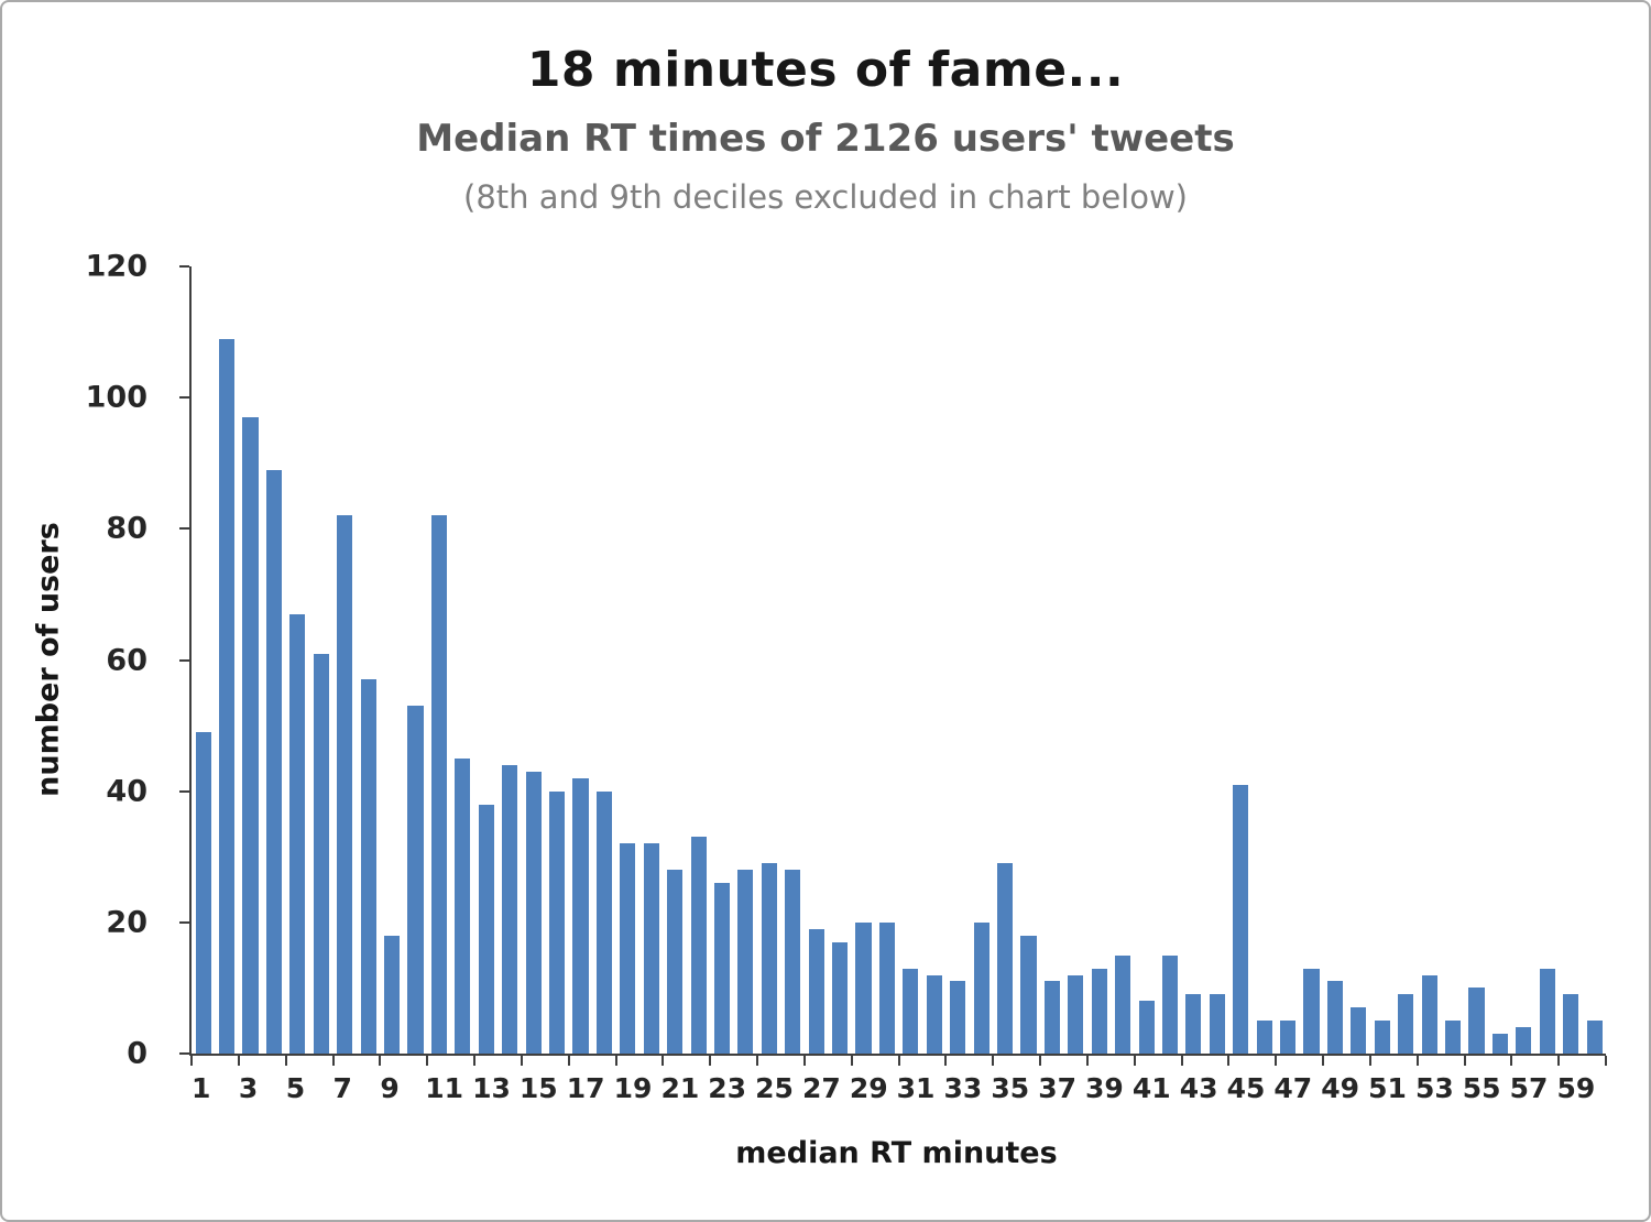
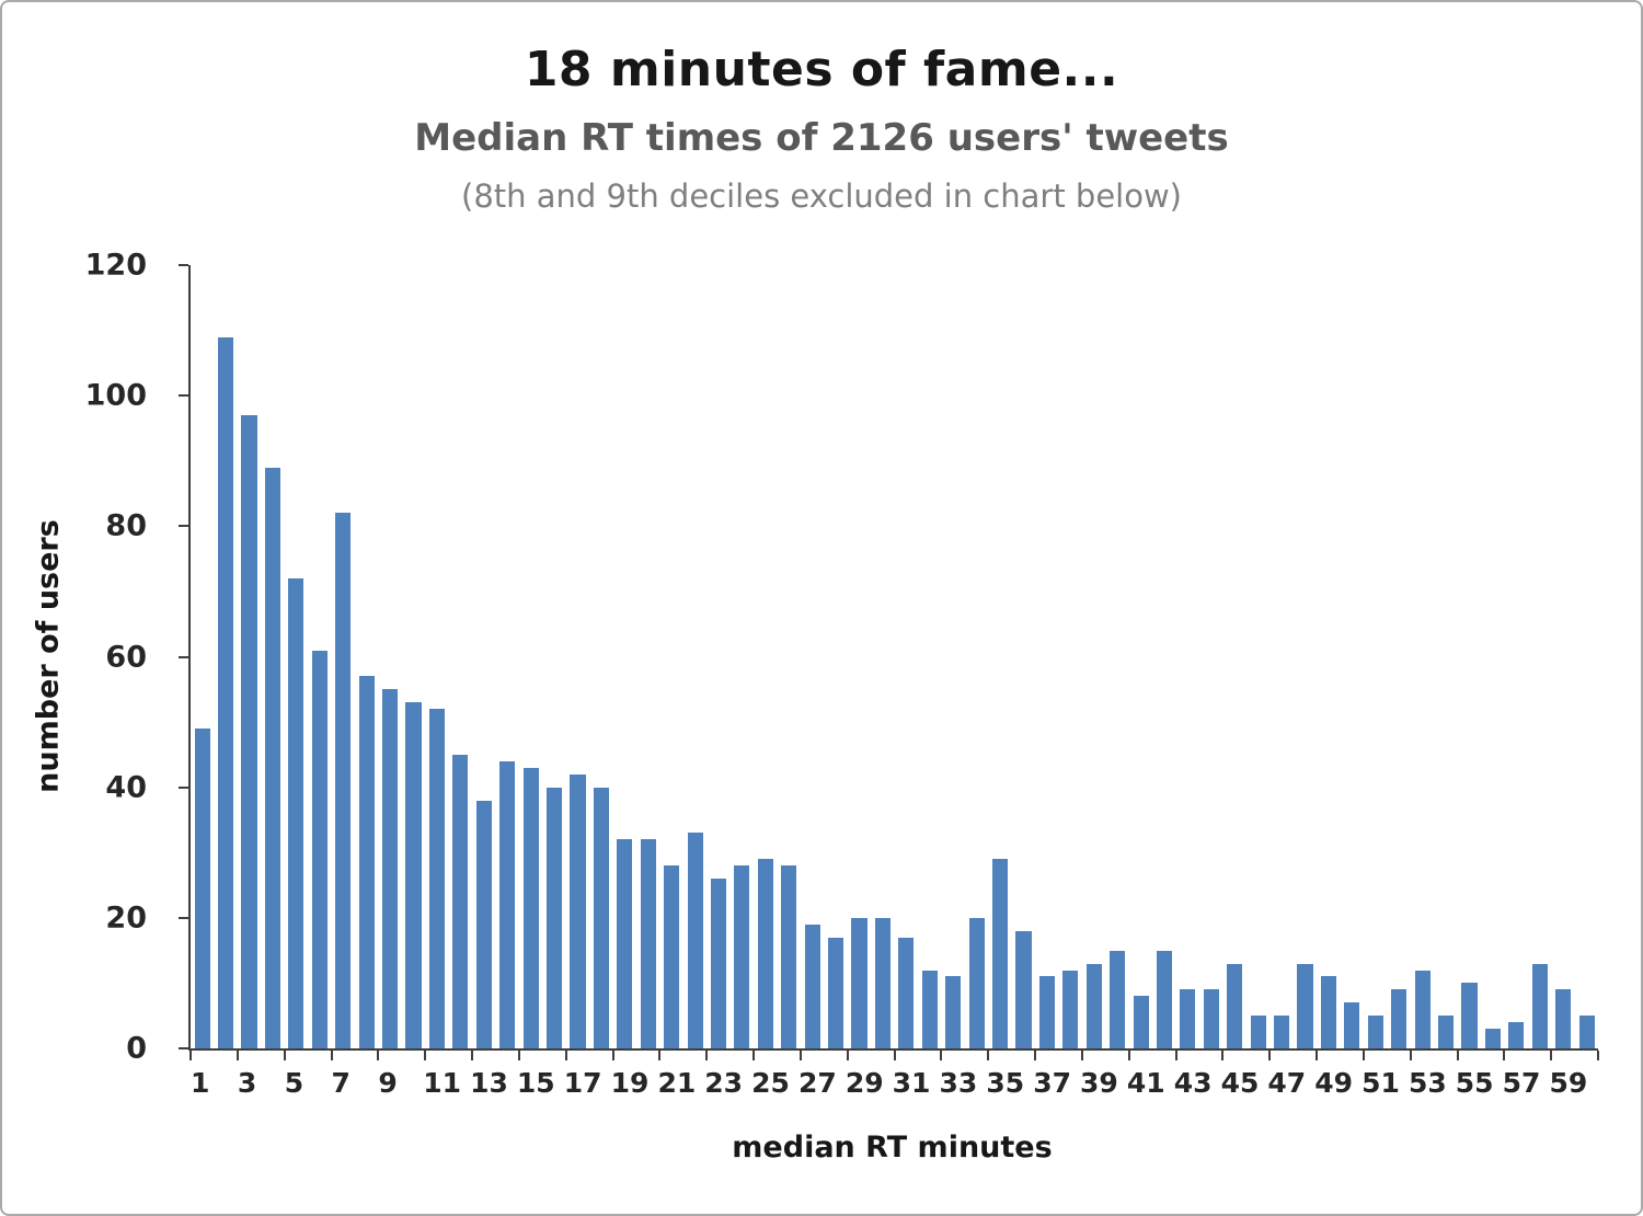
5: 67 -> 72
9: 18 -> 55
11: 82 -> 52
31: 13 -> 17
45: 41 -> 13
